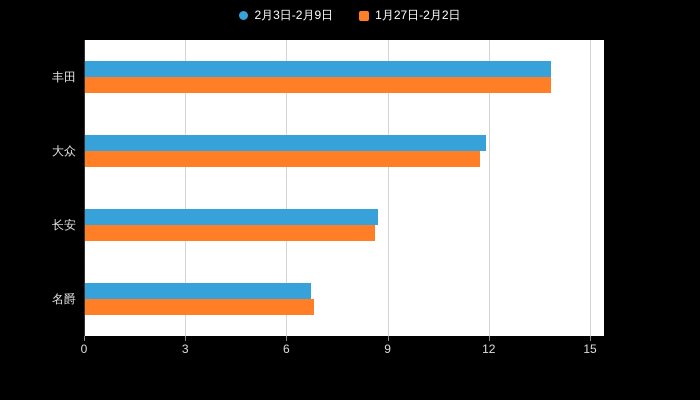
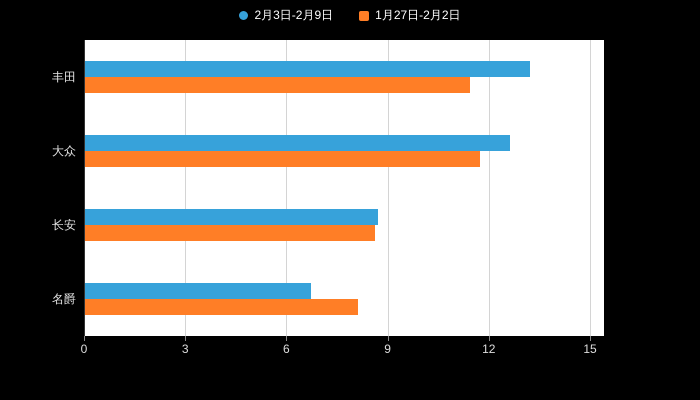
2月3日-2月9日/丰田: 13.8 -> 13.2
1月27日-2月2日/丰田: 13.8 -> 11.4
2月3日-2月9日/大众: 11.9 -> 12.6
1月27日-2月2日/名爵: 6.8 -> 8.1
